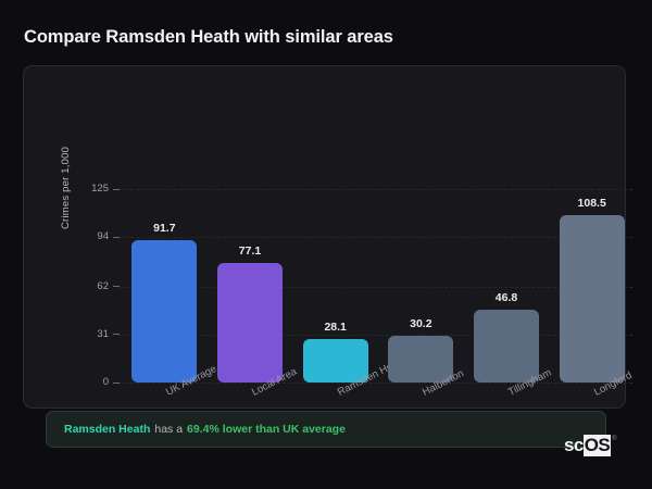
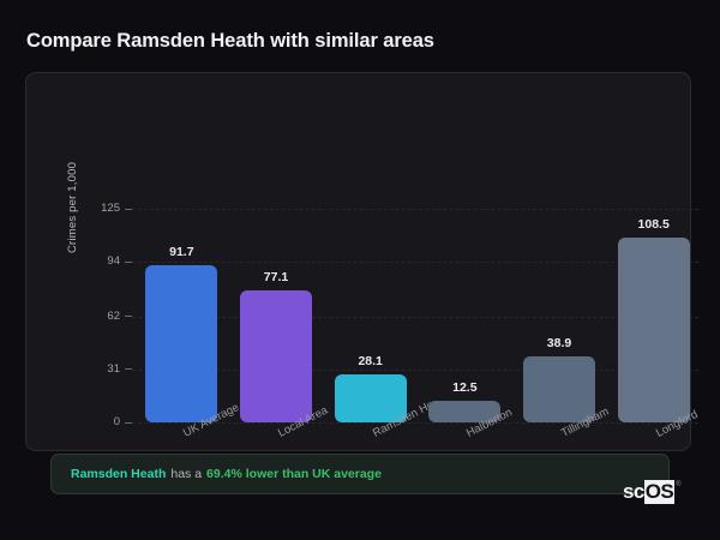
Halberton: 30.2 -> 12.5
Tillingham: 46.8 -> 38.9
